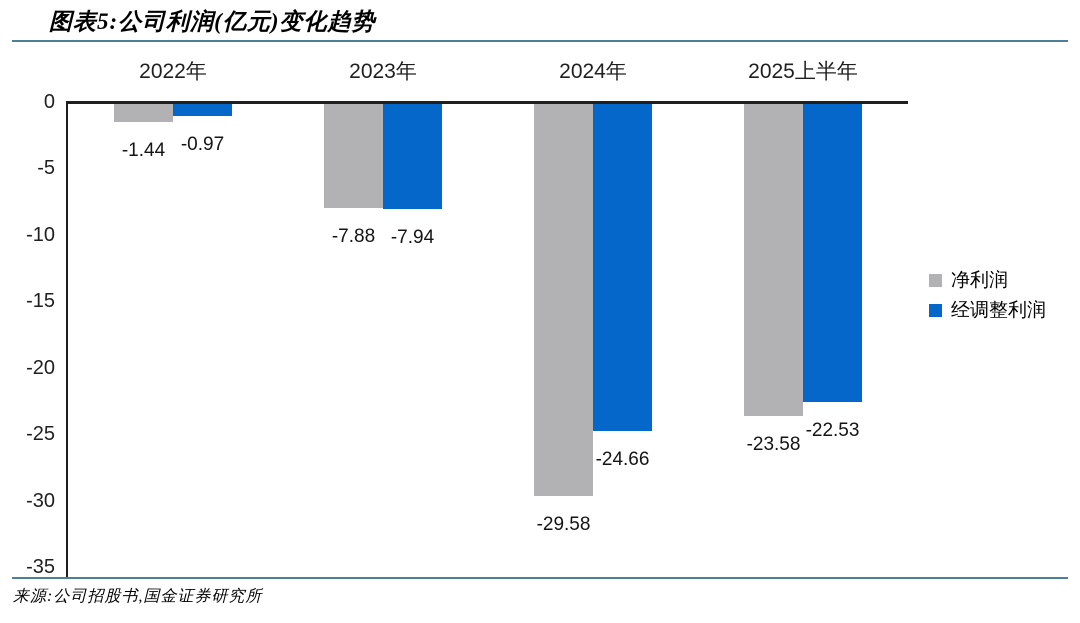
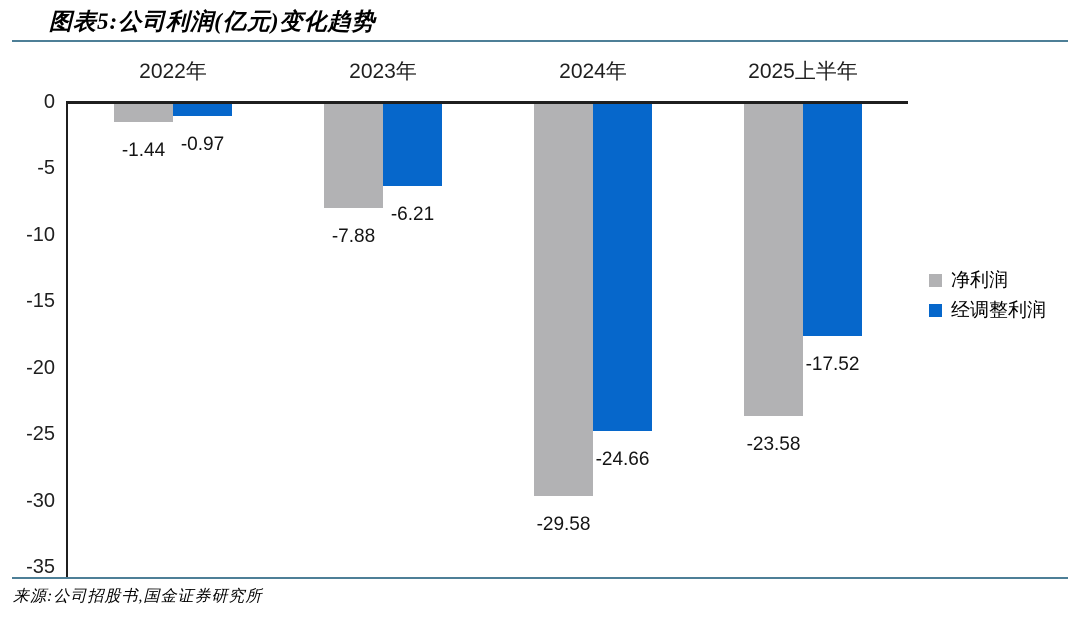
经调整利润/2023年: -7.94 -> -6.21
经调整利润/2025上半年: -22.53 -> -17.52
